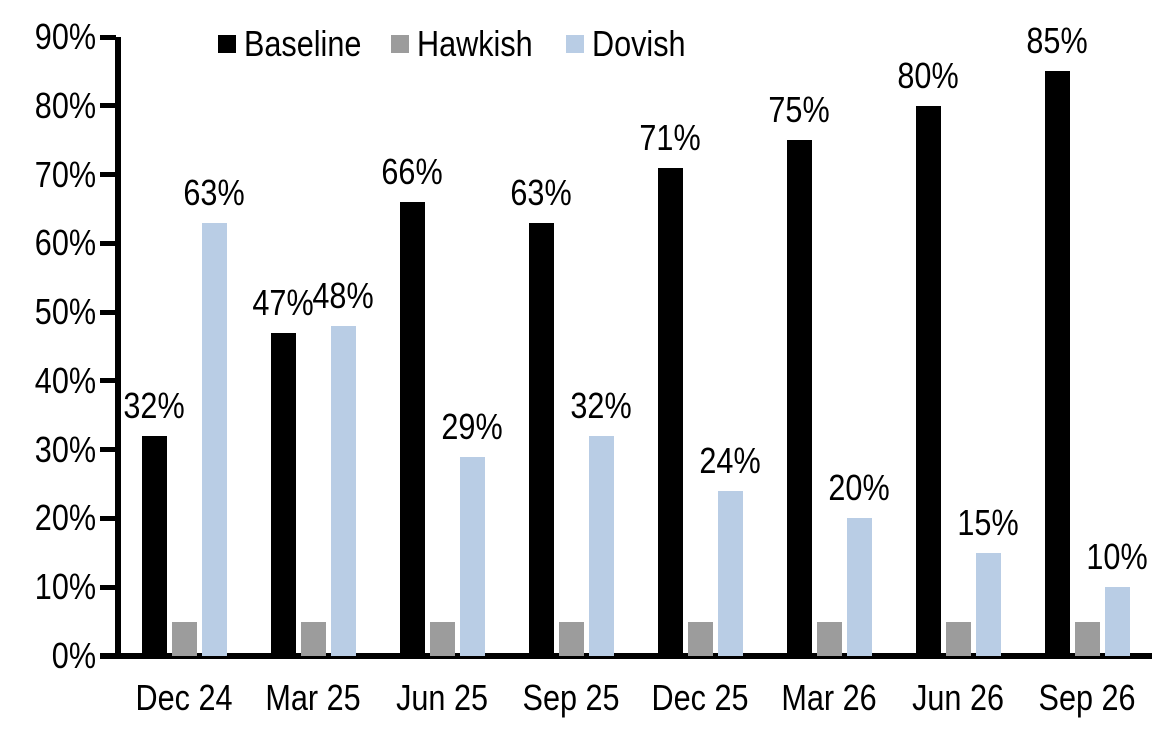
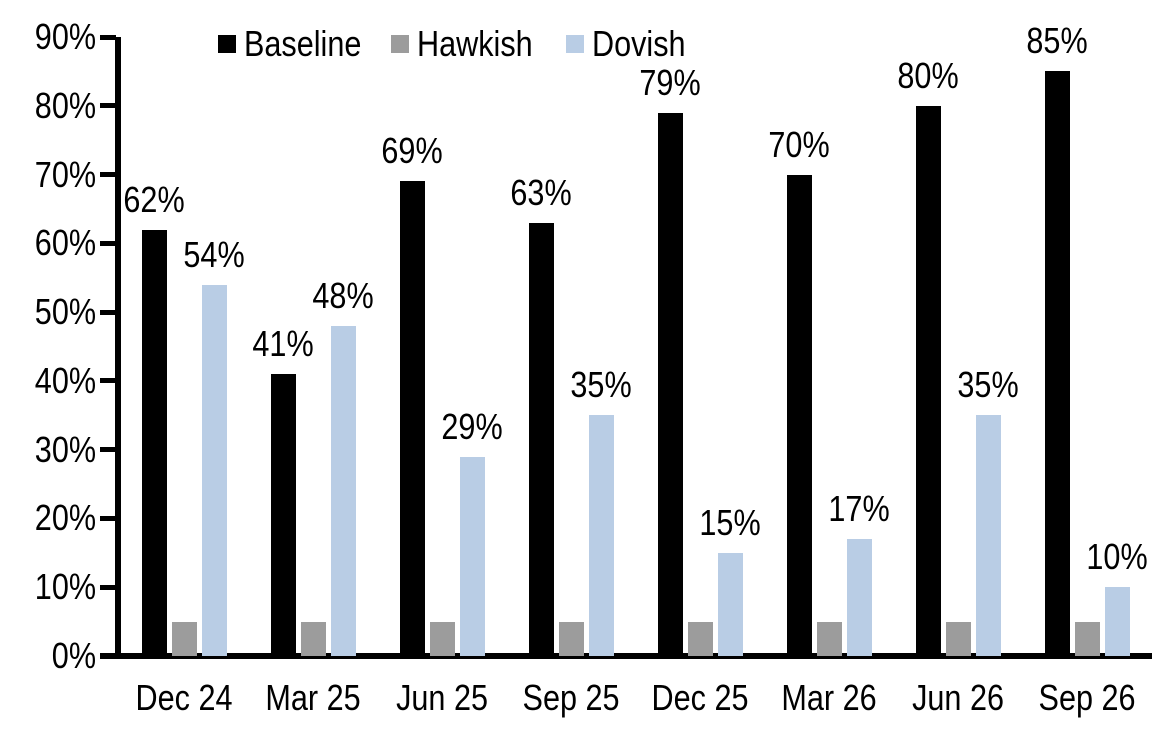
Baseline/Dec 24: 32% -> 62%
Dovish/Dec 24: 63% -> 54%
Baseline/Mar 25: 47% -> 41%
Baseline/Jun 25: 66% -> 69%
Dovish/Sep 25: 32% -> 35%
Baseline/Dec 25: 71% -> 79%
Dovish/Dec 25: 24% -> 15%
Baseline/Mar 26: 75% -> 70%
Dovish/Mar 26: 20% -> 17%
Dovish/Jun 26: 15% -> 35%
